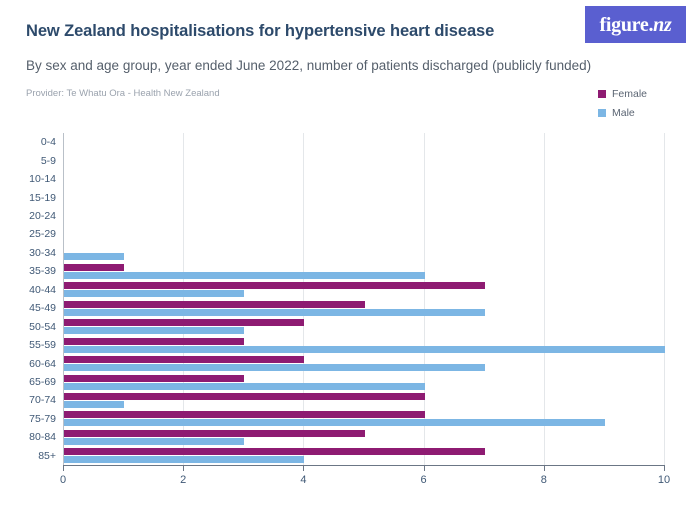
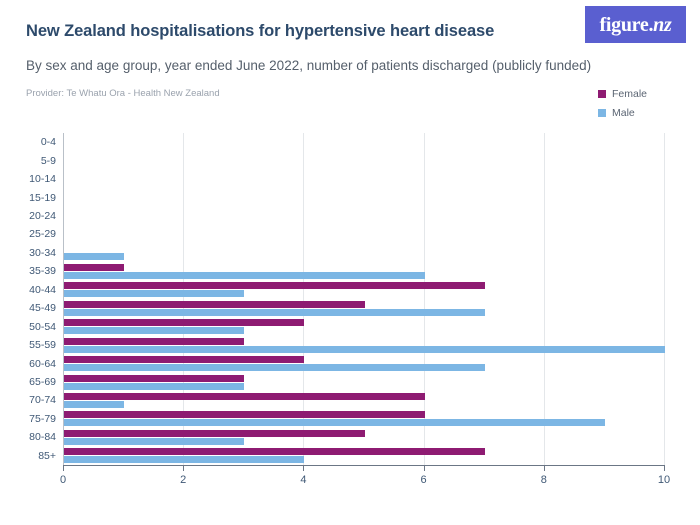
Male/65-69: 6 -> 3
